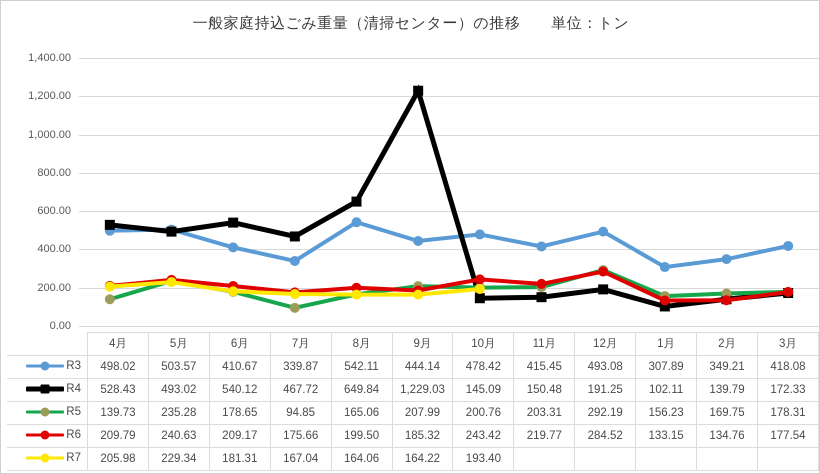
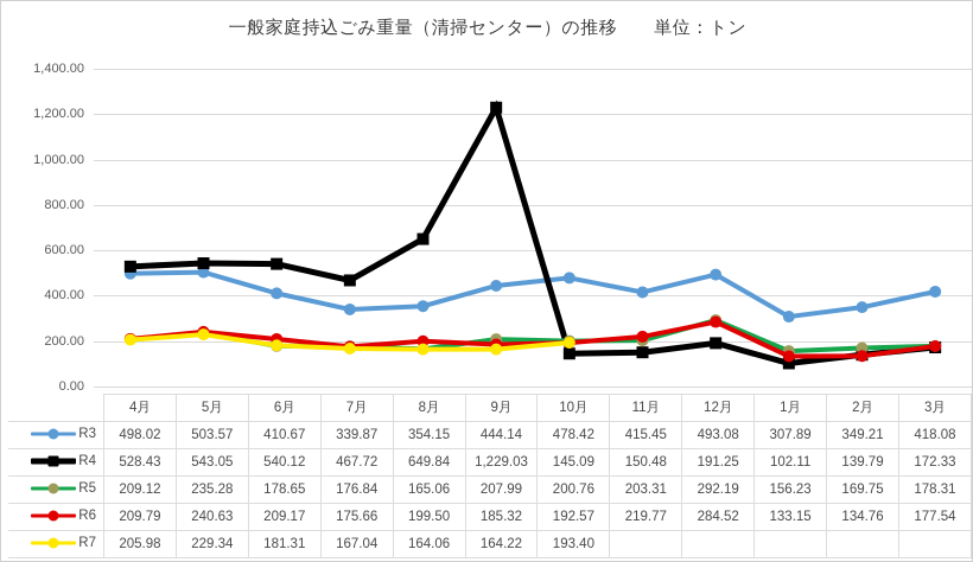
R5/4月: 139.73 -> 209.12
R4/5月: 493.02 -> 543.05
R5/7月: 94.85 -> 176.84
R3/8月: 542.11 -> 354.15
R6/10月: 243.42 -> 192.57
